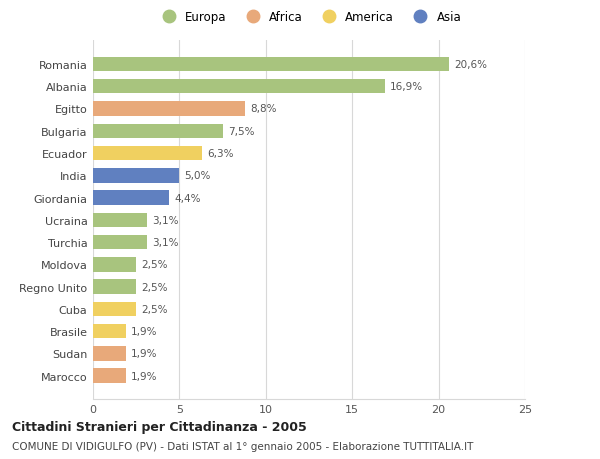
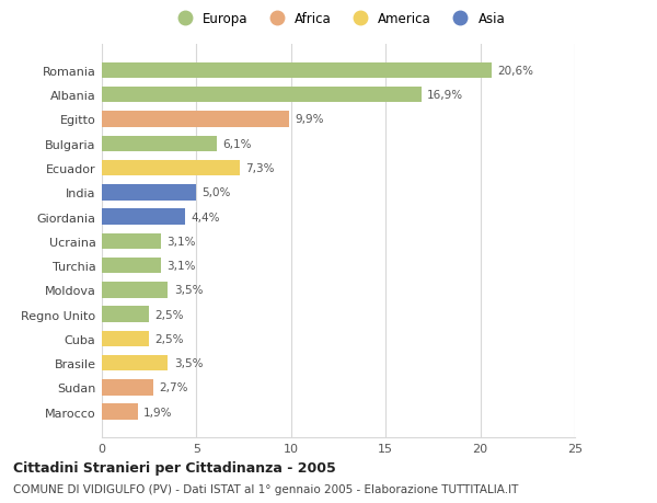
Egitto: 8,8% -> 9,9%
Bulgaria: 7,5% -> 6,1%
Ecuador: 6,3% -> 7,3%
Moldova: 2,5% -> 3,5%
Brasile: 1,9% -> 3,5%
Sudan: 1,9% -> 2,7%
